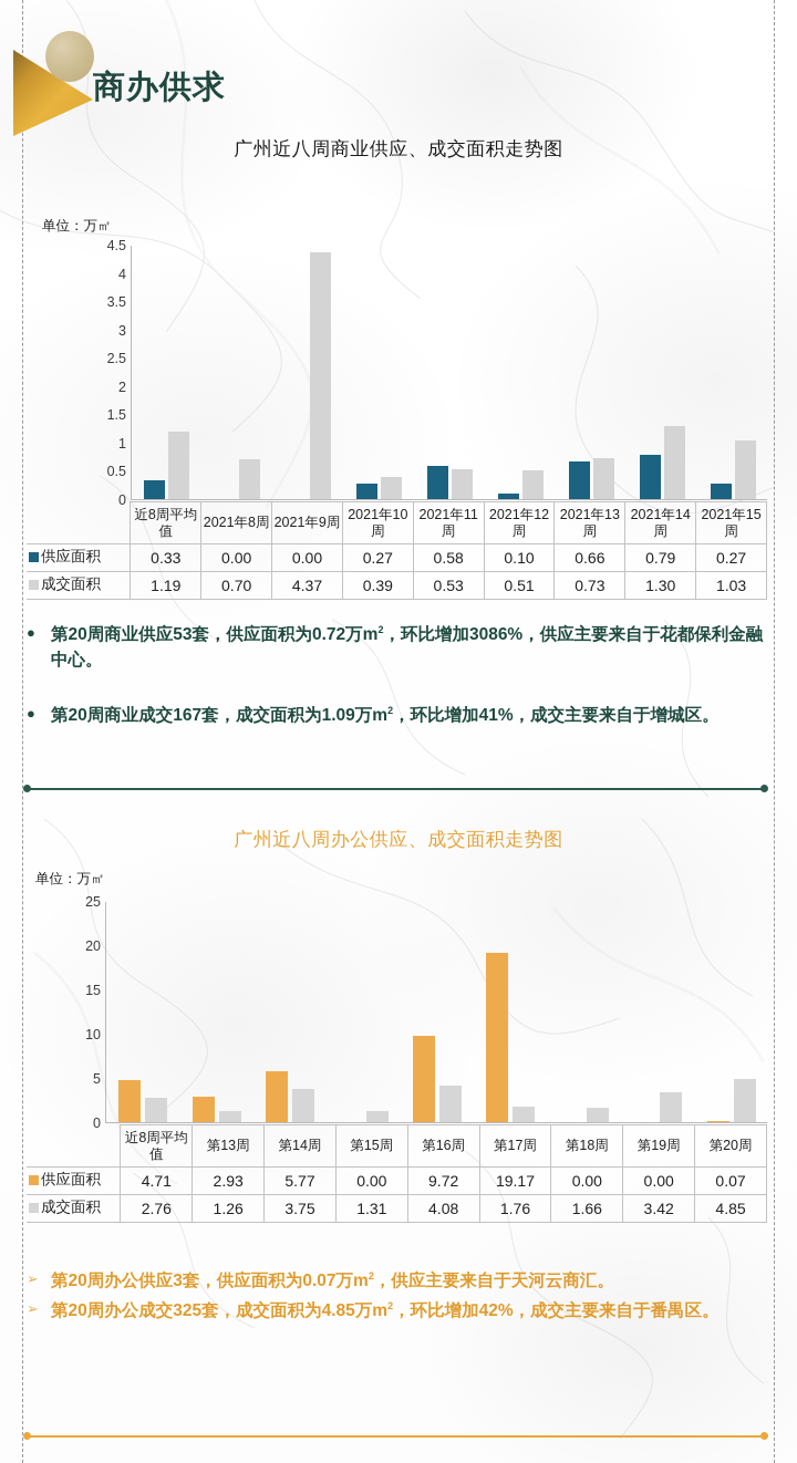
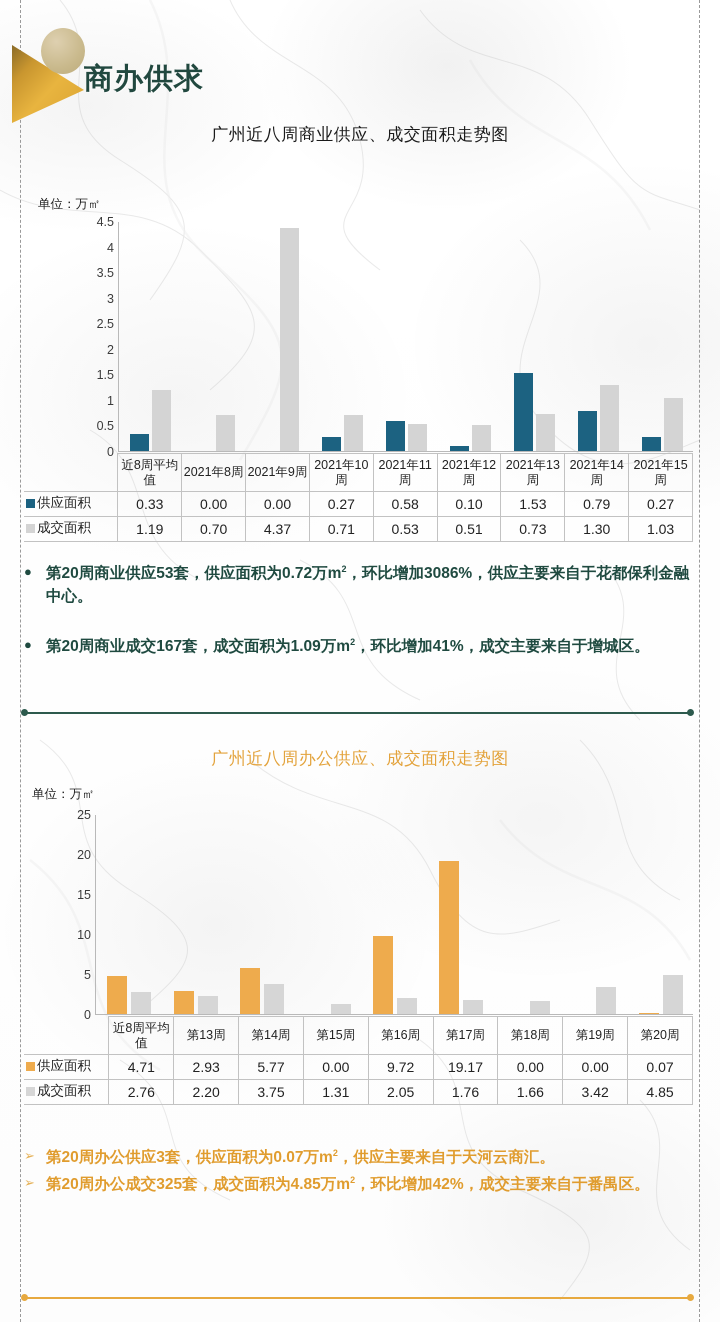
广州近八周商业供应、成交面积走势图/成交面积/2021年10周: 0.39 -> 0.71
广州近八周商业供应、成交面积走势图/供应面积/2021年13周: 0.66 -> 1.53
广州近八周办公供应、成交面积走势图/成交面积/第13周: 1.26 -> 2.20
广州近八周办公供应、成交面积走势图/成交面积/第16周: 4.08 -> 2.05
